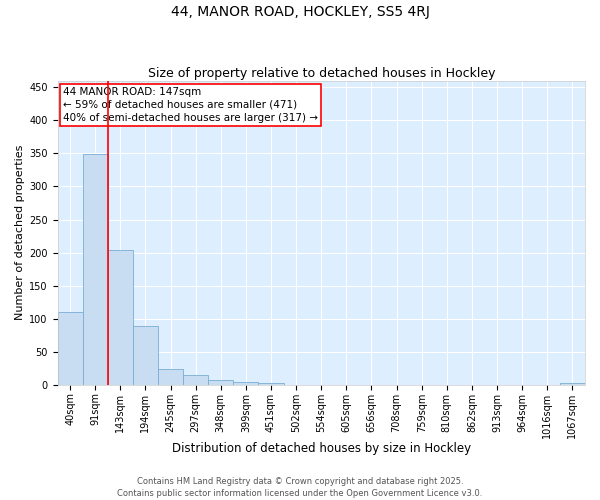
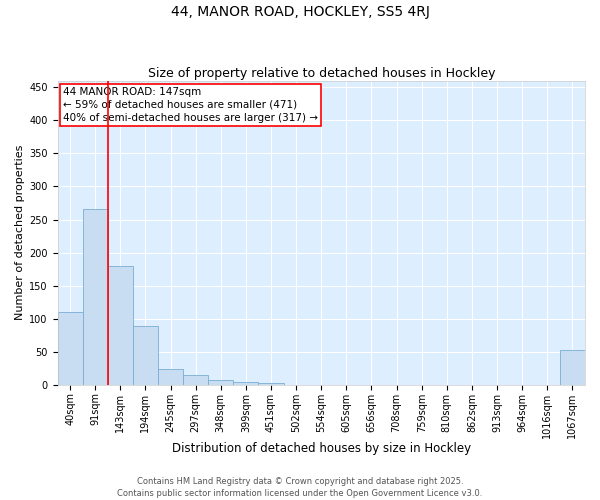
91sqm: 349 -> 266
143sqm: 204 -> 180
1067sqm: 3 -> 52
